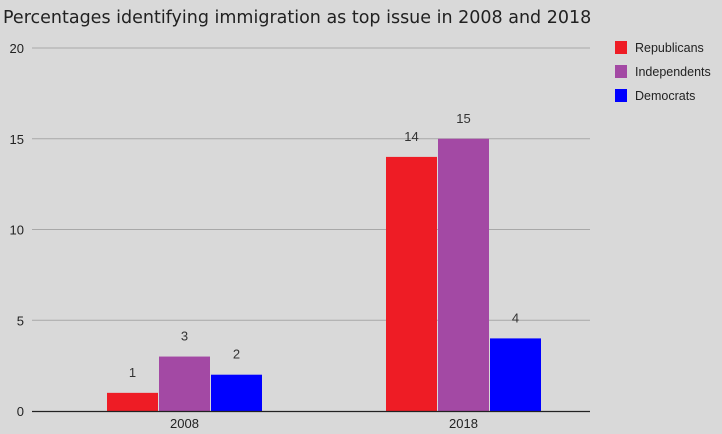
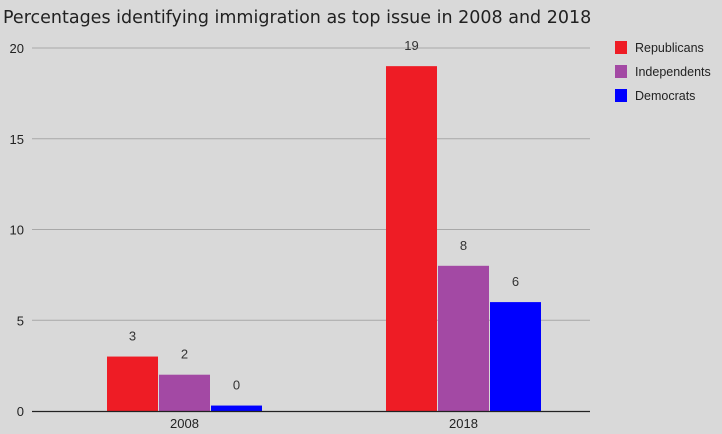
Republicans/2008: 1 -> 3
Independents/2008: 3 -> 2
Democrats/2008: 2 -> 0
Republicans/2018: 14 -> 19
Independents/2018: 15 -> 8
Democrats/2018: 4 -> 6
